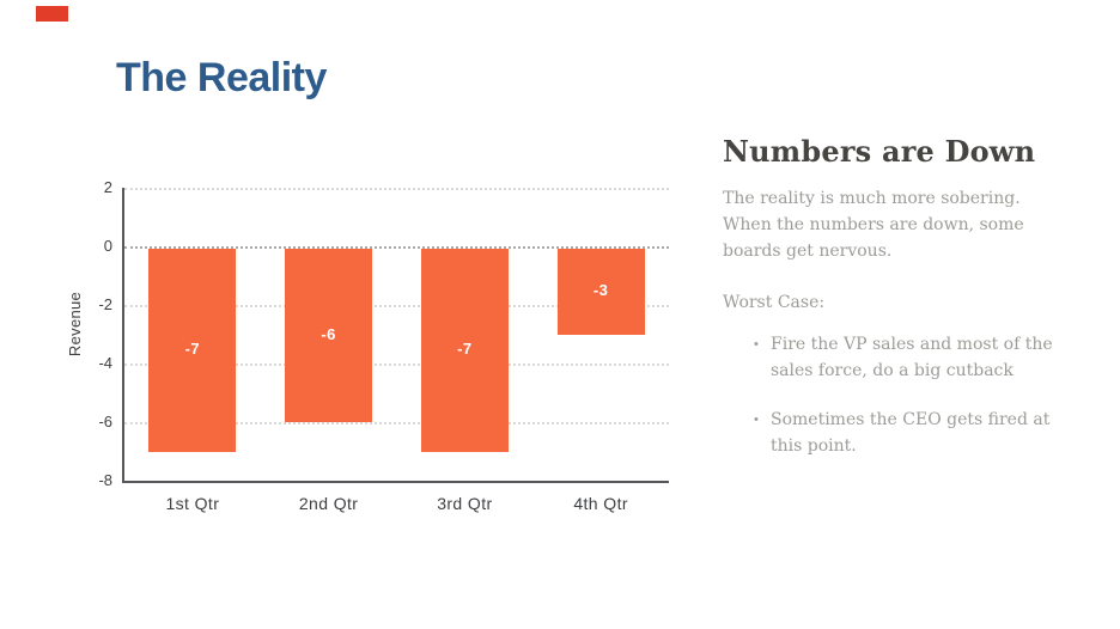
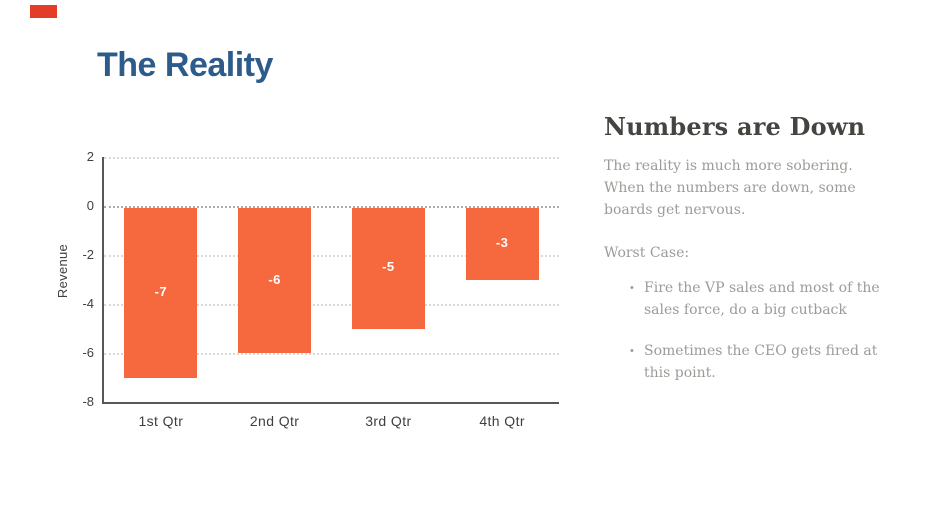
3rd Qtr: -7 -> -5
